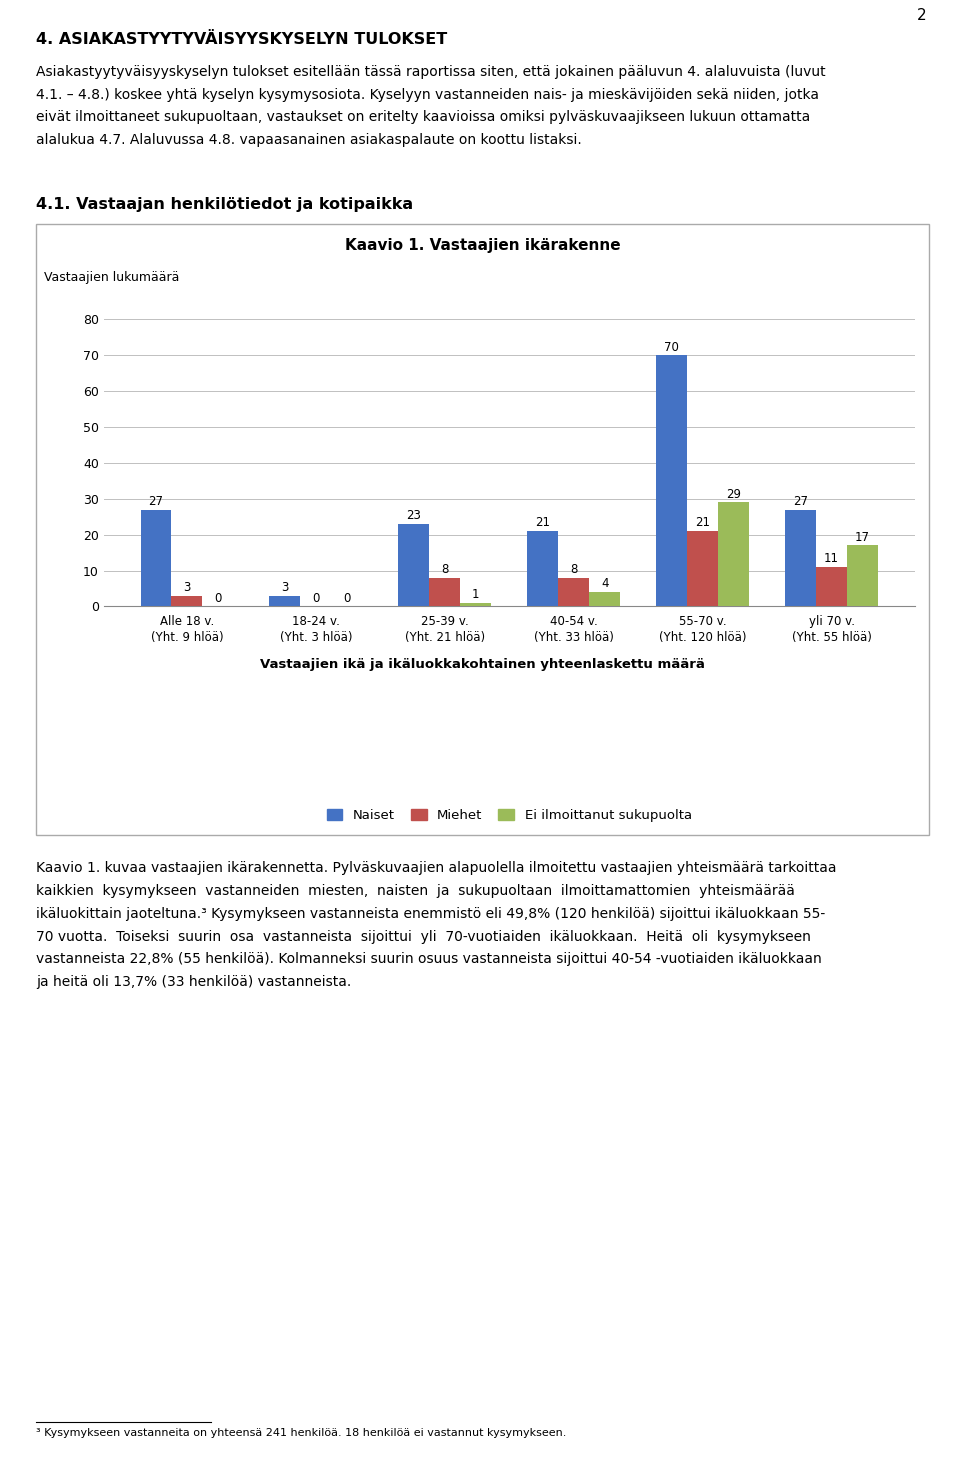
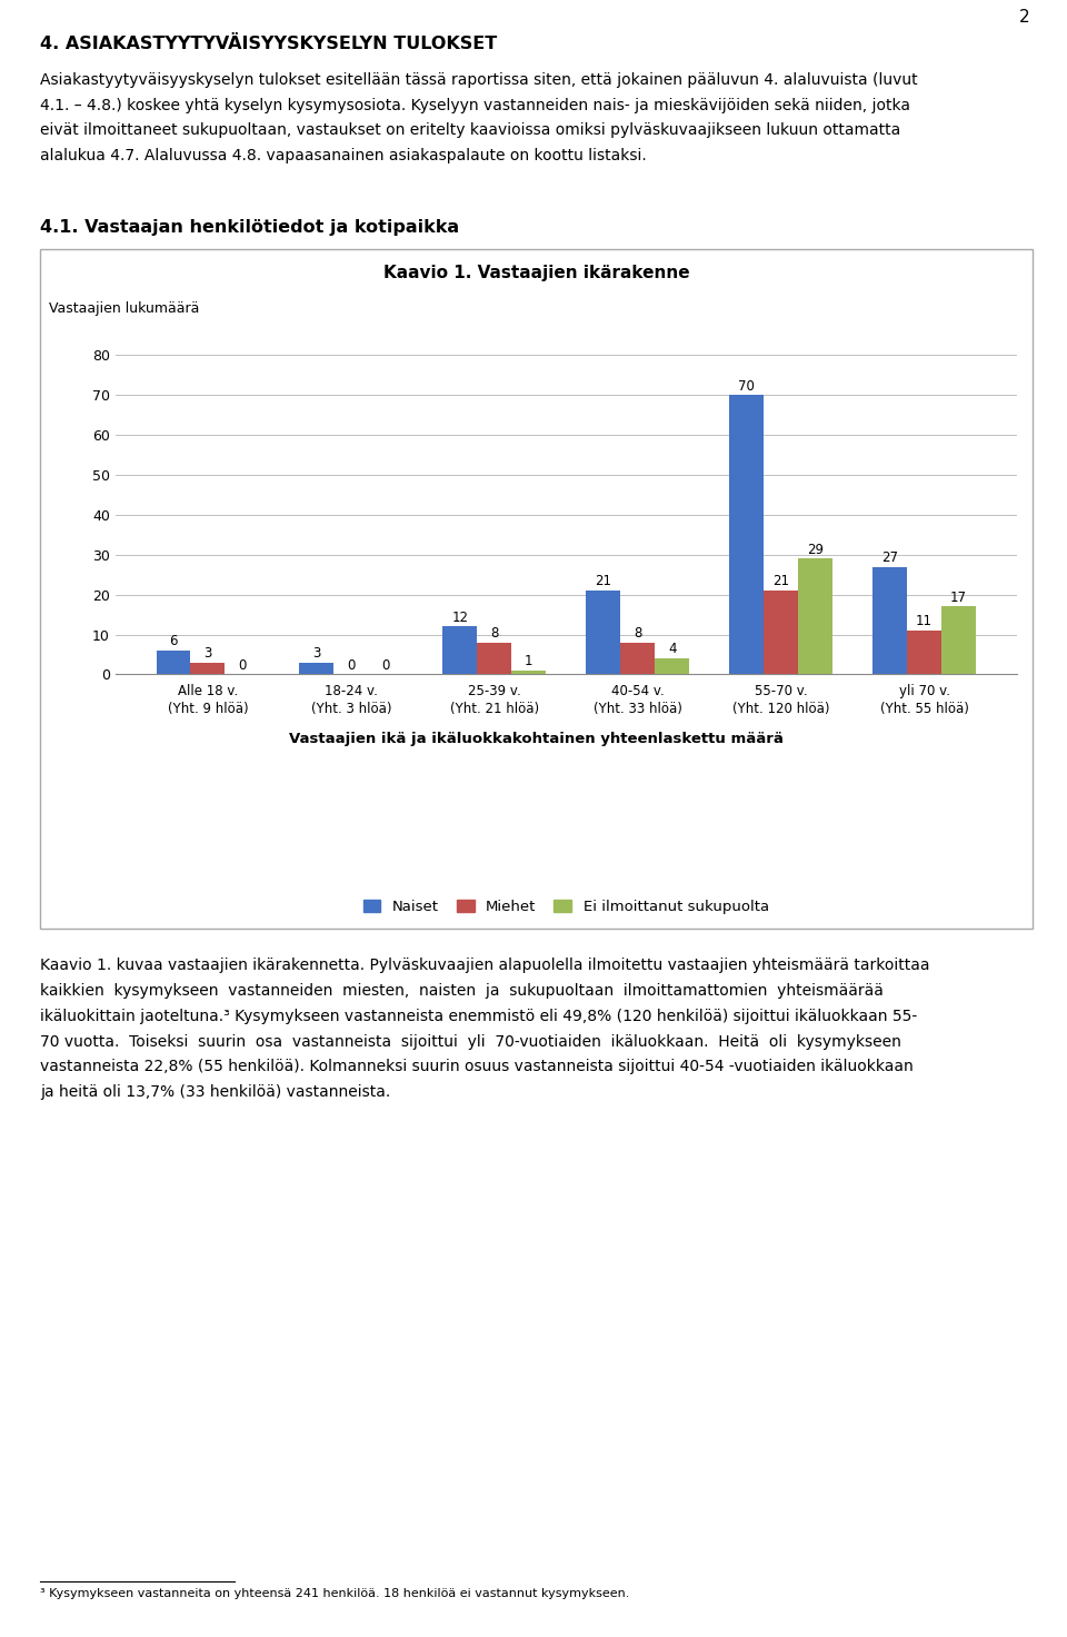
Naiset/Alle 18 v. (Yht. 9 hlöä): 27 -> 6
Naiset/25-39 v. (Yht. 21 hlöä): 23 -> 12
